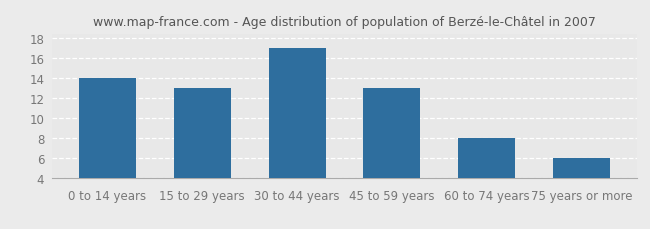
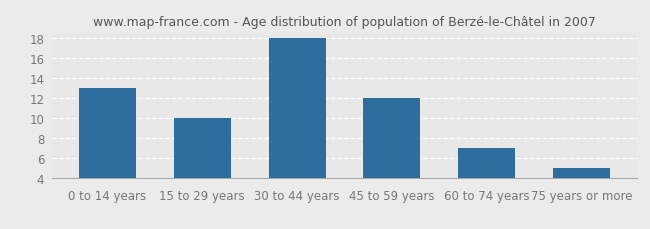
0 to 14 years: 14 -> 13
15 to 29 years: 13 -> 10
30 to 44 years: 17 -> 18
45 to 59 years: 13 -> 12
60 to 74 years: 8 -> 7
75 years or more: 6 -> 5
